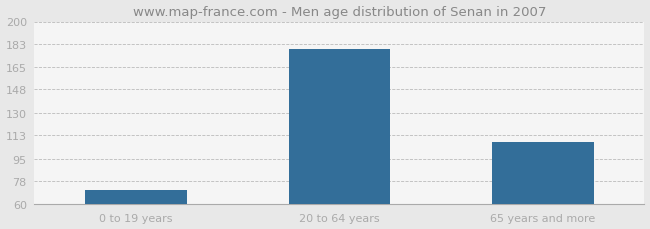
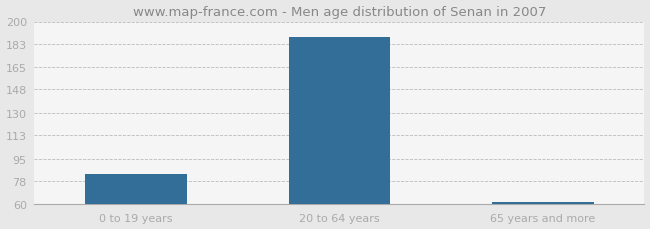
0 to 19 years: 71 -> 83
20 to 64 years: 179 -> 188
65 years and more: 108 -> 62
